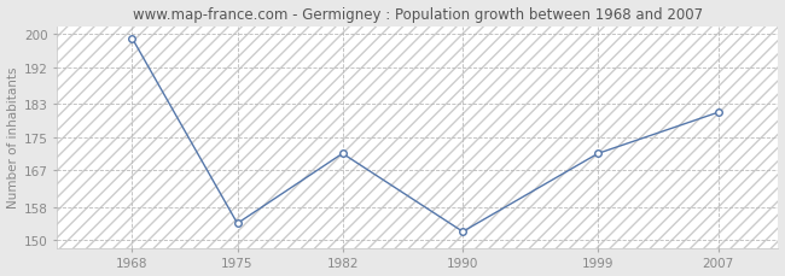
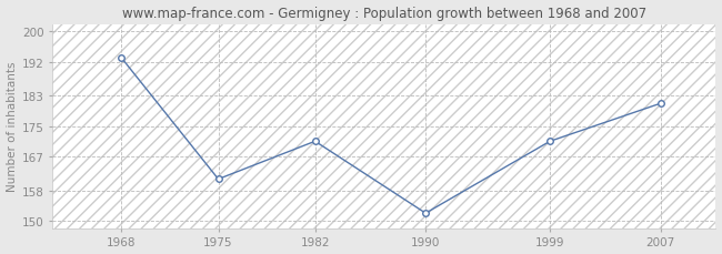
1968: 199 -> 193
1975: 154 -> 161
